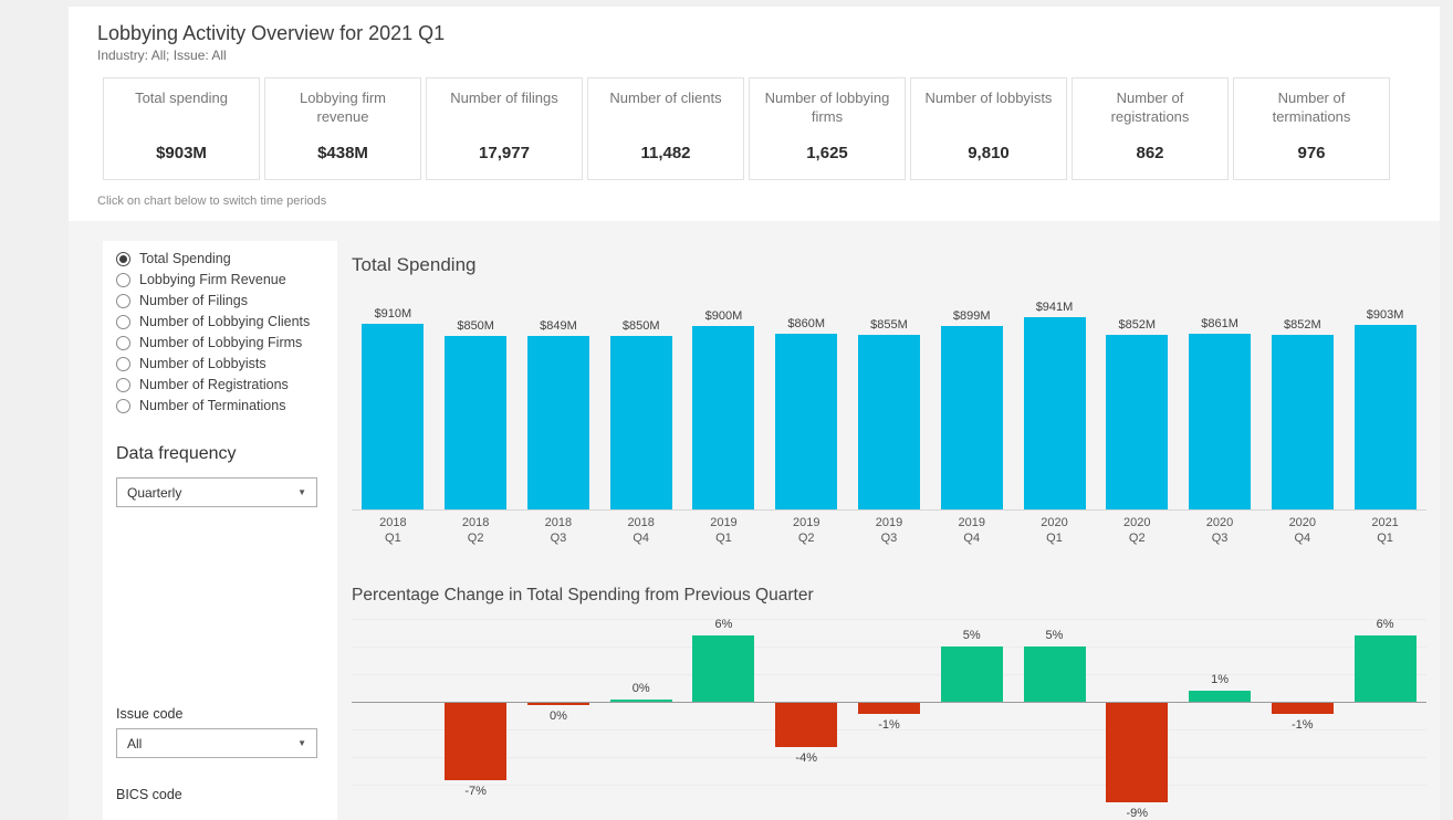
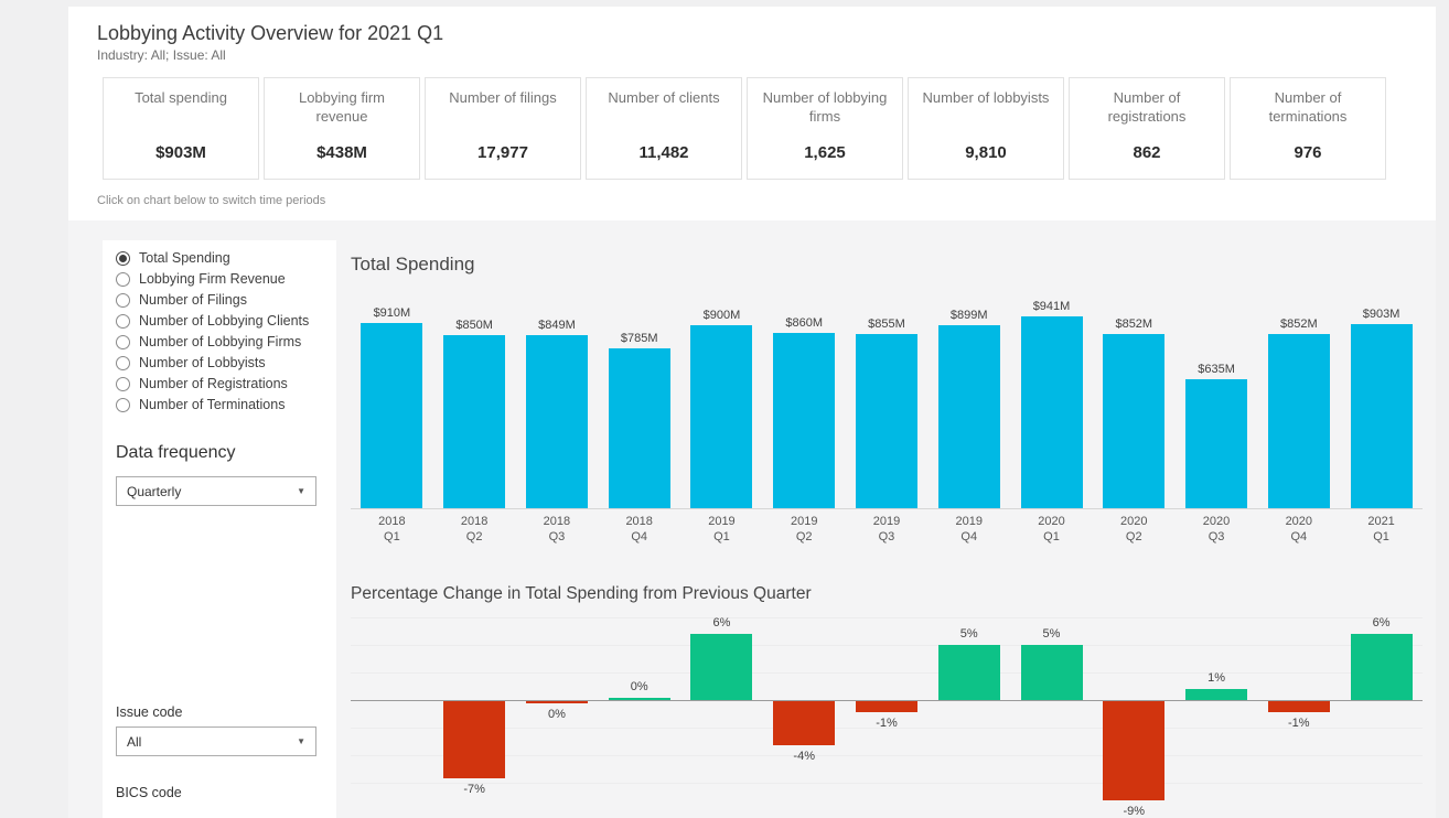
Total Spending/2018 Q4: $850M -> $785M
Total Spending/2020 Q3: $861M -> $635M
